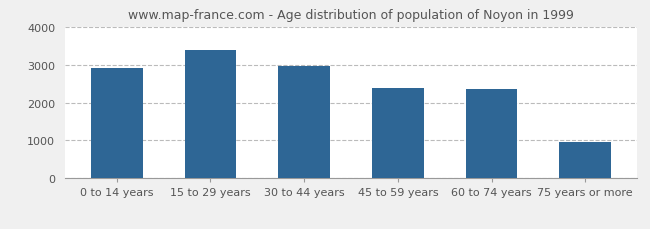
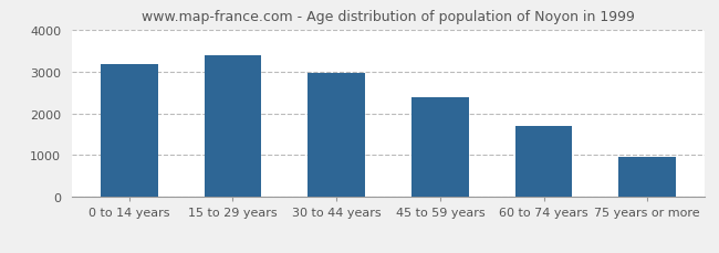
0 to 14 years: 2900 -> 3170
60 to 74 years: 2350 -> 1690
